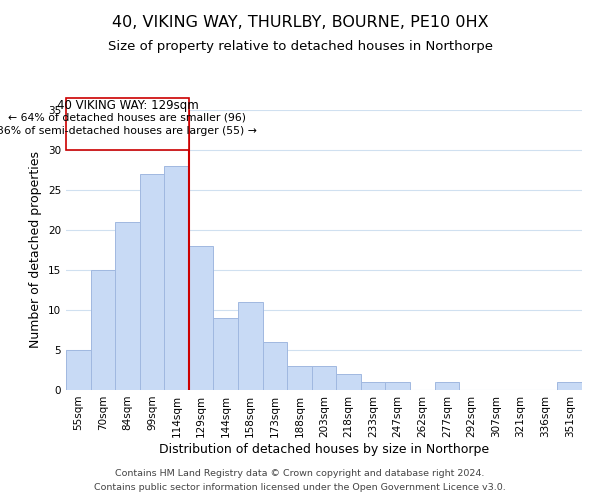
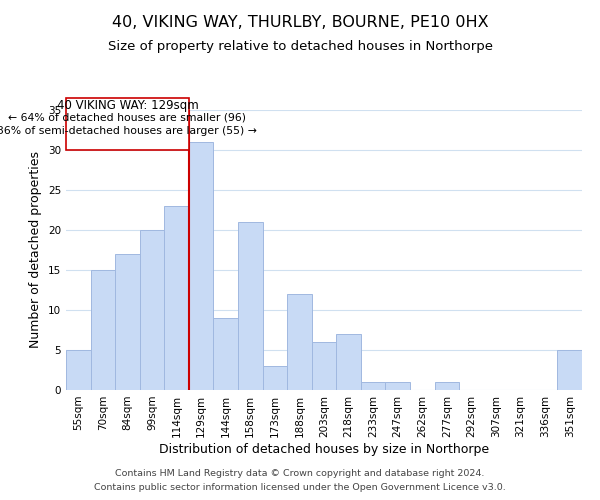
84sqm: 21 -> 17
99sqm: 27 -> 20
114sqm: 28 -> 23
129sqm: 18 -> 31
158sqm: 11 -> 21
173sqm: 6 -> 3
188sqm: 3 -> 12
203sqm: 3 -> 6
218sqm: 2 -> 7
351sqm: 1 -> 5
